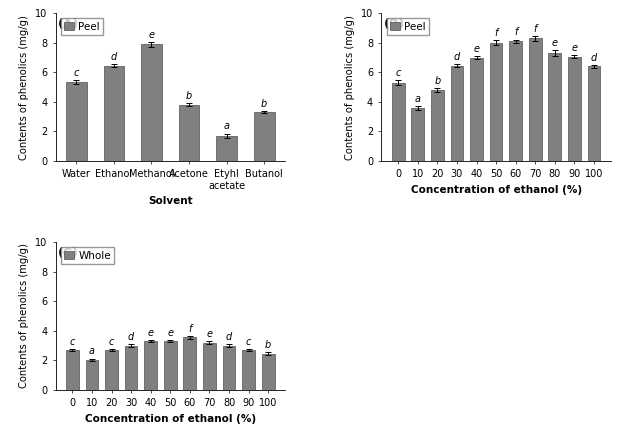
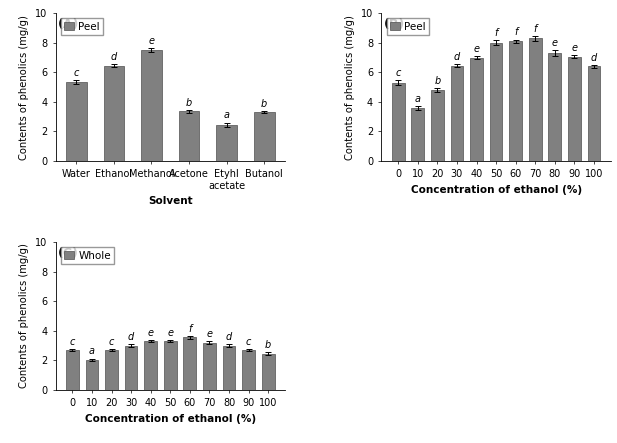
Methanol: 7.9 -> 7.5
Acetone: 3.8 -> 3.4
Etyhl acetate: 1.7 -> 2.5
